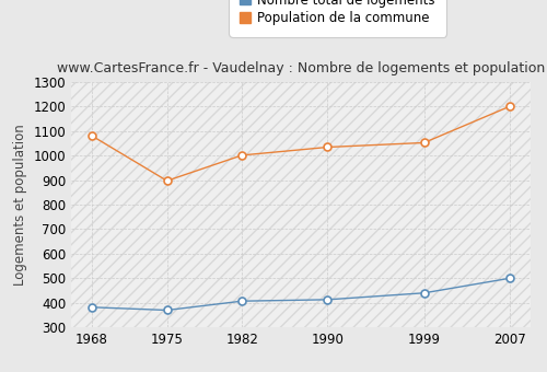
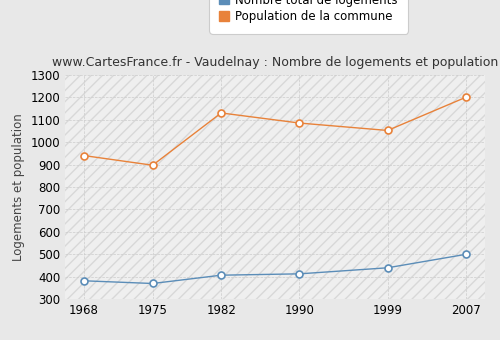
Population de la commune/1968: 1080 -> 940
Population de la commune/1982: 1001 -> 1130
Population de la commune/1990: 1034 -> 1085
